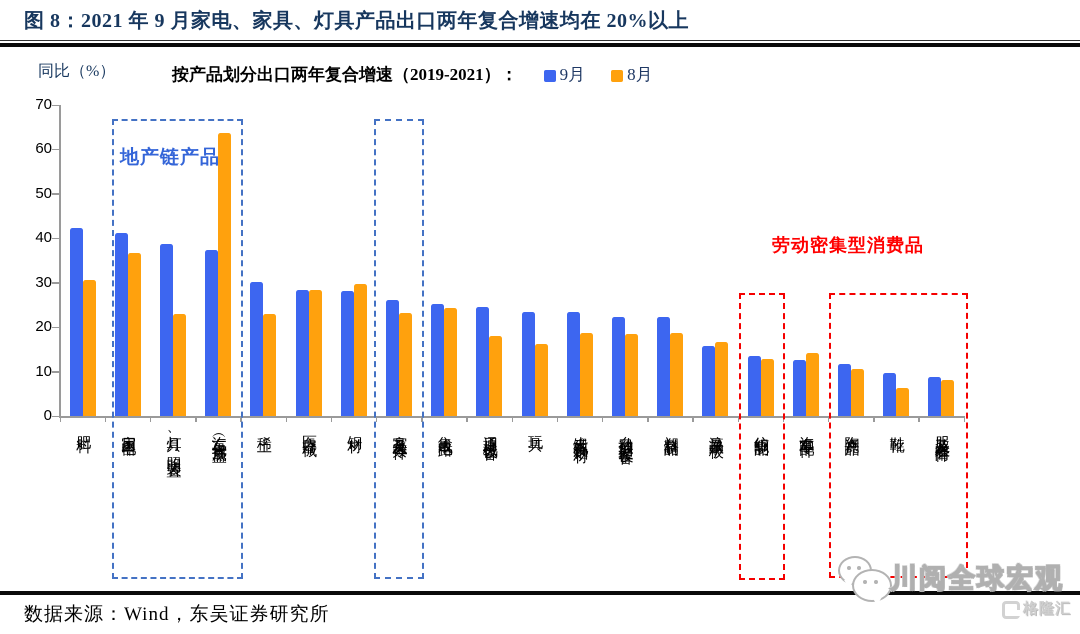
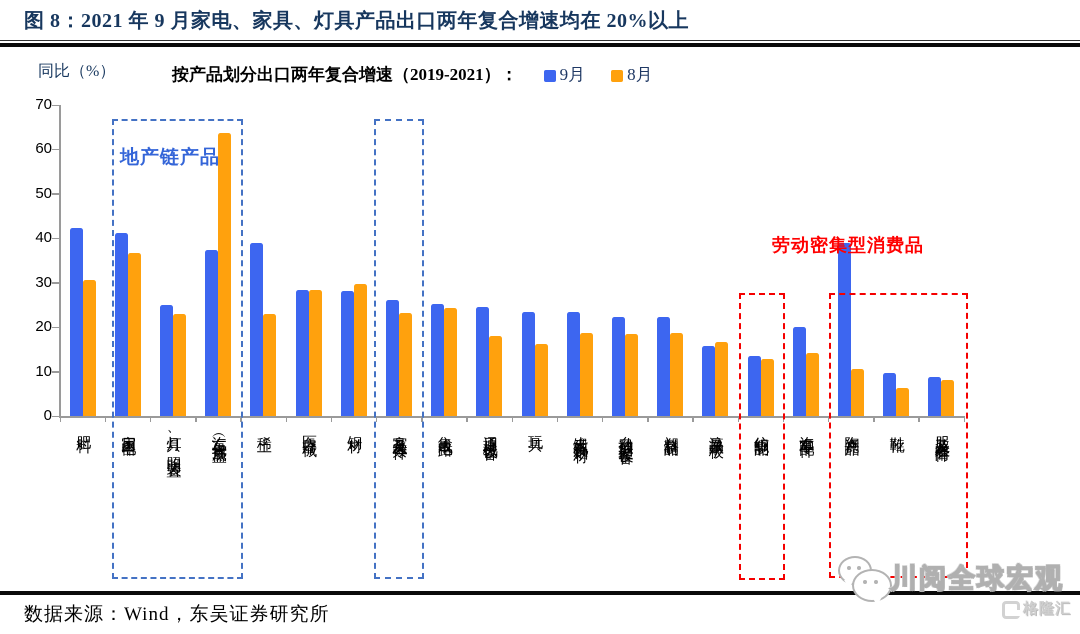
9月/灯具、照明装置: 39 -> 25
9月/稀土: 30 -> 39
9月/汽车零配件: 13 -> 20
9月/陶瓷产品: 12 -> 39
